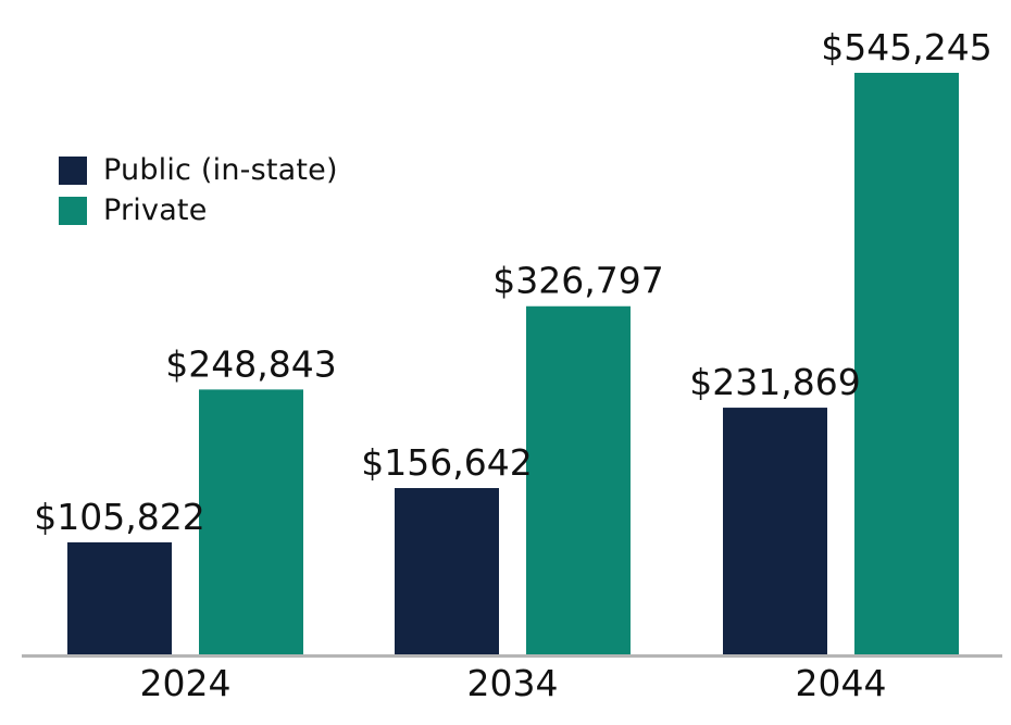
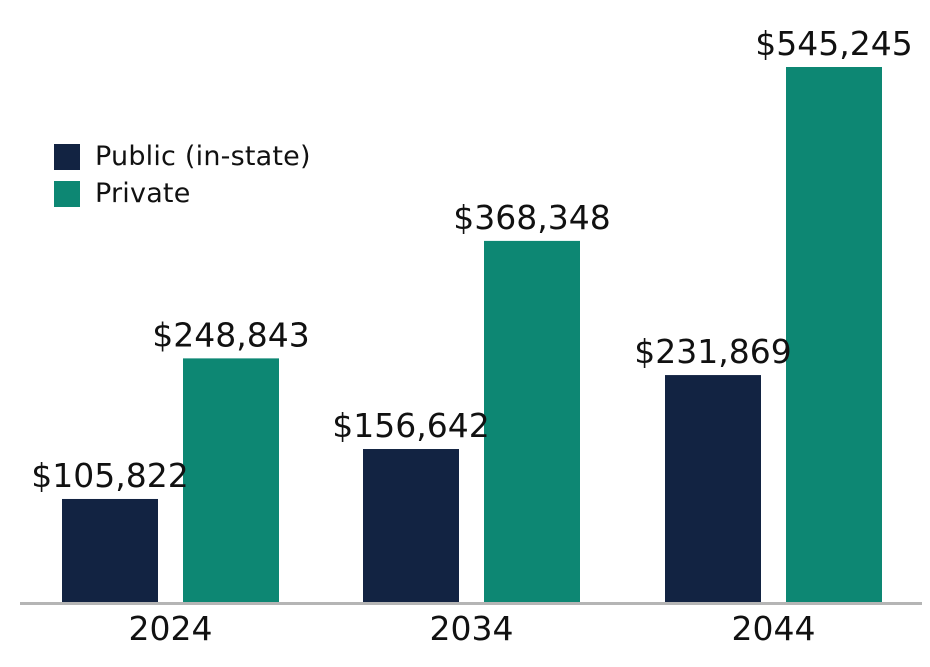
Private/2034: $326,797 -> $368,348
